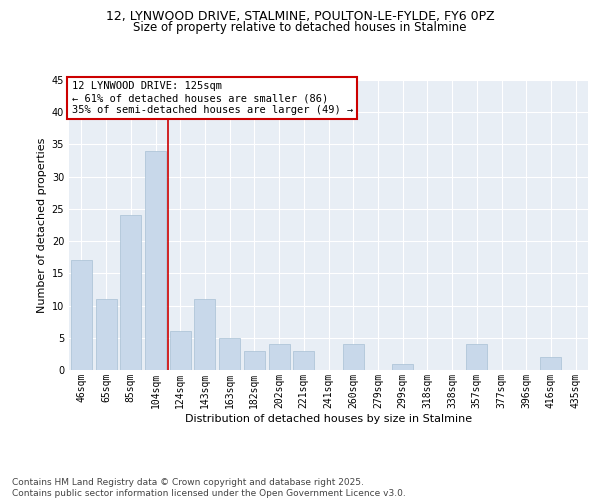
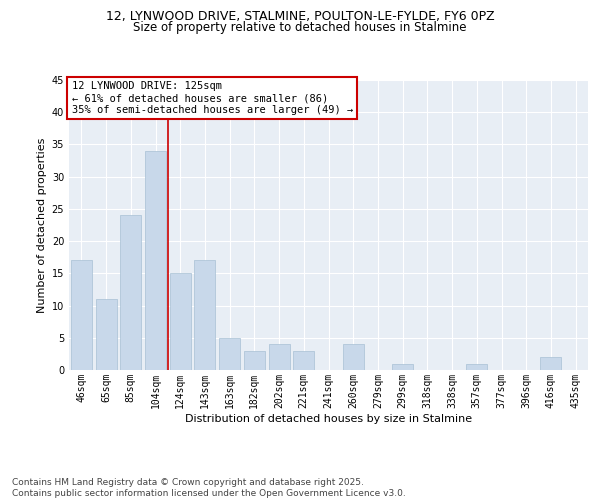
124sqm: 6 -> 15
143sqm: 11 -> 17
357sqm: 4 -> 1
